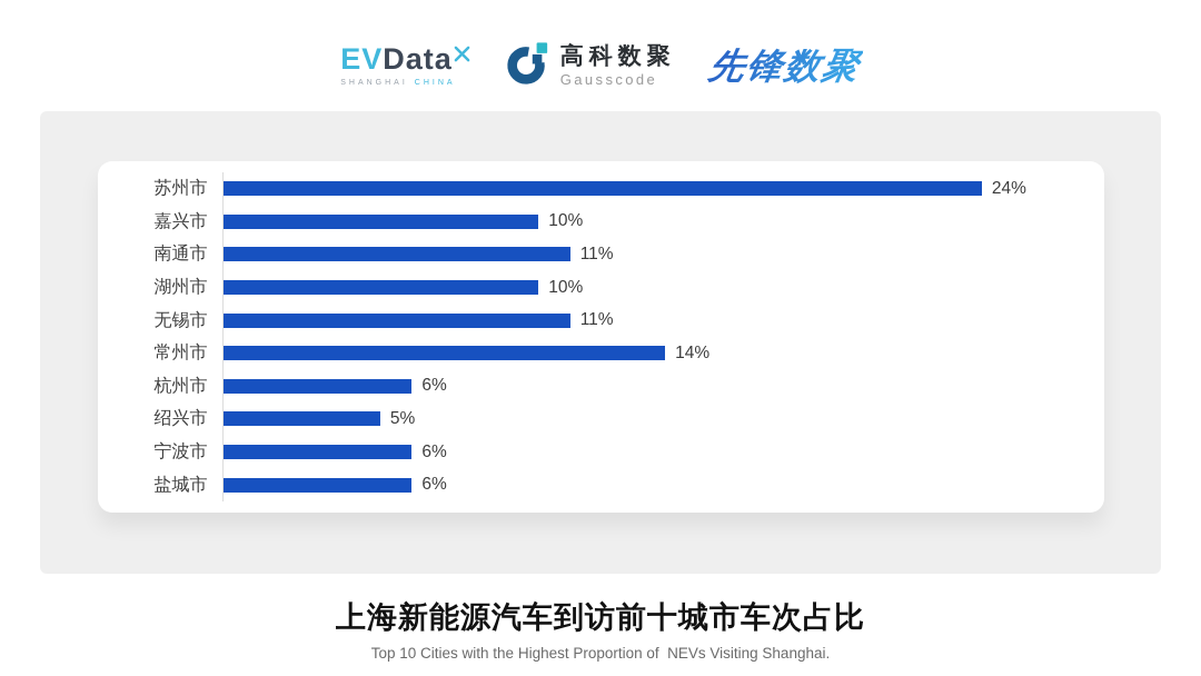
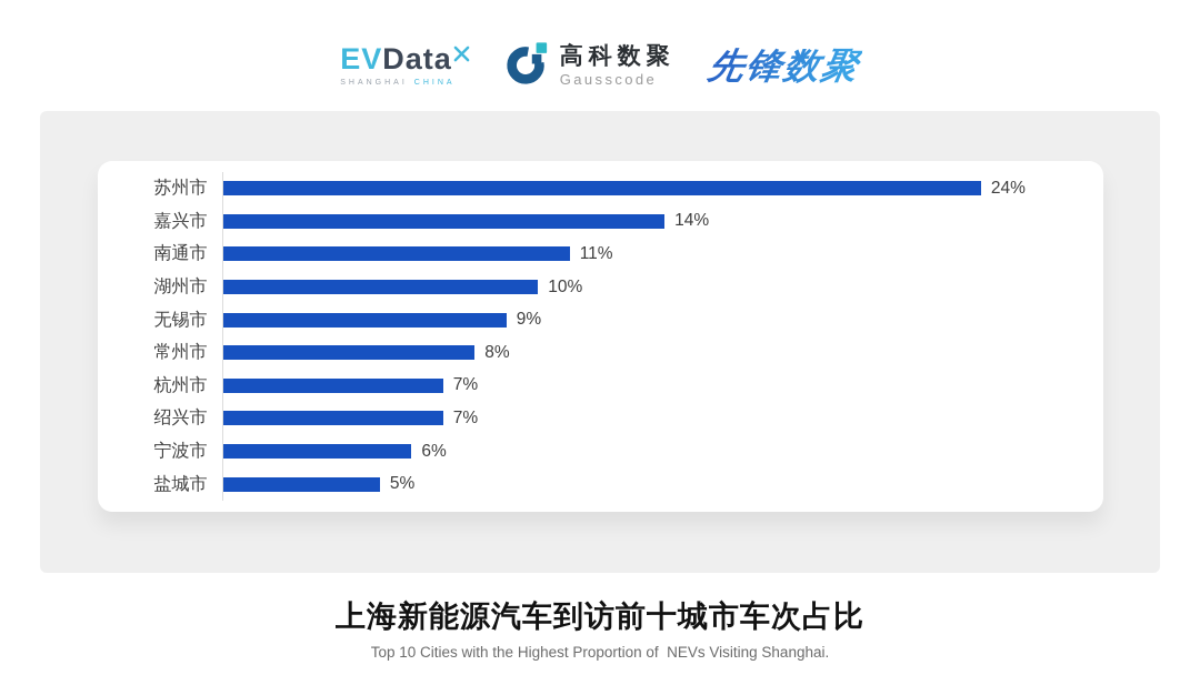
嘉兴市: 10% -> 14%
无锡市: 11% -> 9%
常州市: 14% -> 8%
杭州市: 6% -> 7%
绍兴市: 5% -> 7%
盐城市: 6% -> 5%
